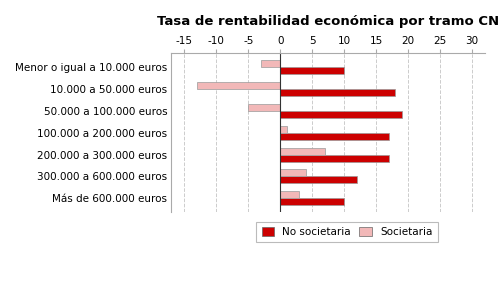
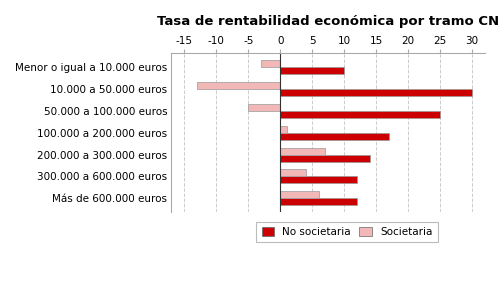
No societaria/10.000 a 50.000 euros: 18 -> 30
No societaria/50.000 a 100.000 euros: 19 -> 25
No societaria/200.000 a 300.000 euros: 17 -> 14
Societaria/Más de 600.000 euros: 3 -> 6
No societaria/Más de 600.000 euros: 10 -> 12
